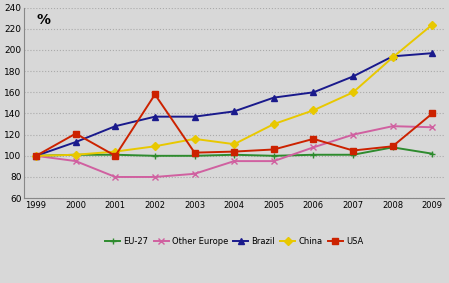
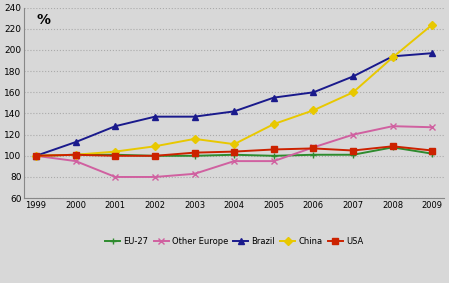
USA/2000: 121 -> 101
USA/2002: 158 -> 100
USA/2006: 116 -> 107
USA/2009: 140 -> 105
